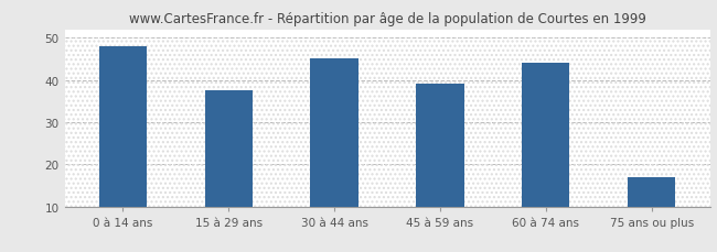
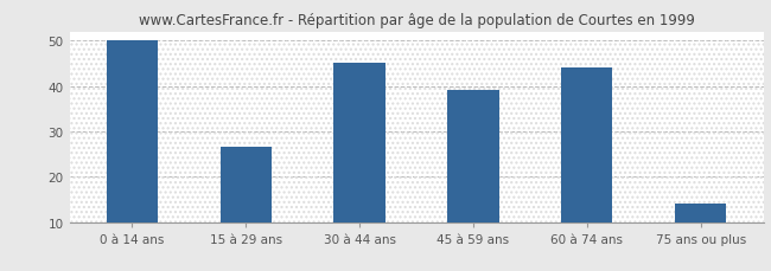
0 à 14 ans: 48.0 -> 50.0
15 à 29 ans: 37.5 -> 26.5
75 ans ou plus: 17.0 -> 14.0
